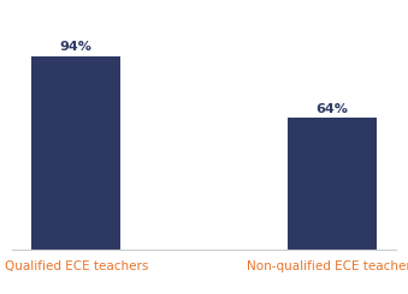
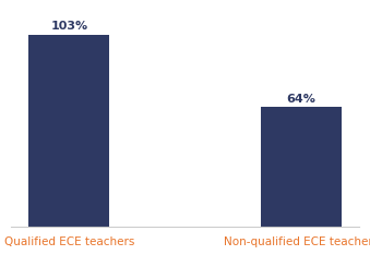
Qualified ECE teachers: 94% -> 103%
